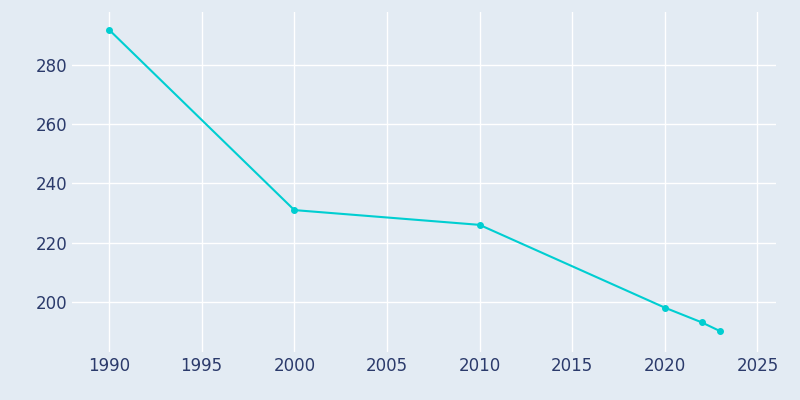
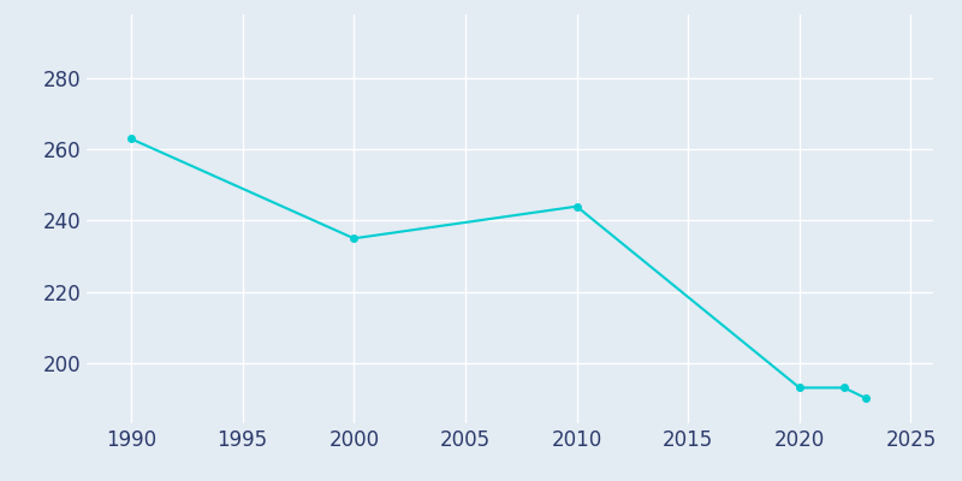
1990: 292 -> 263
2000: 231 -> 235
2010: 226 -> 244
2020: 198 -> 193
